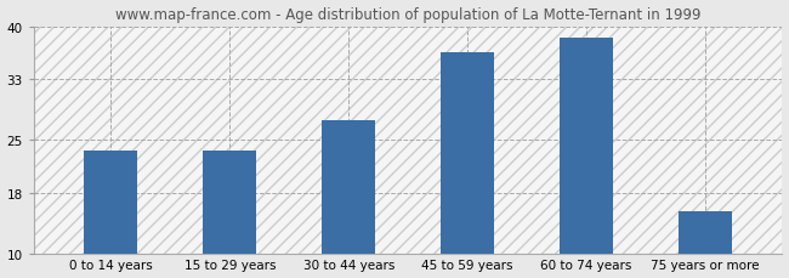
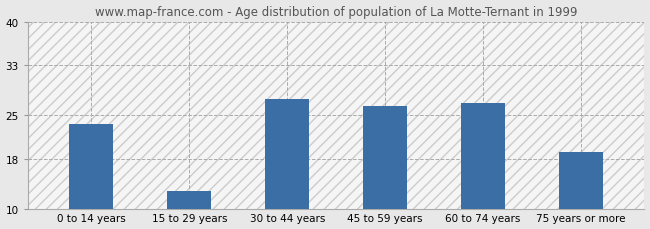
15 to 29 years: 23.5 -> 12.8
45 to 59 years: 36.5 -> 26.4
60 to 74 years: 38.5 -> 27.0
75 years or more: 15.5 -> 19.0
